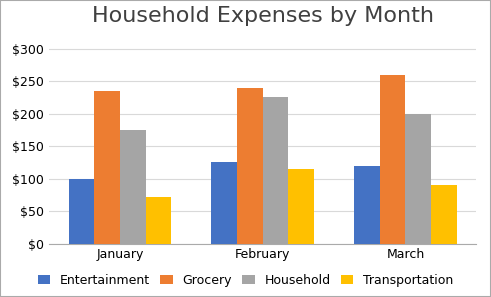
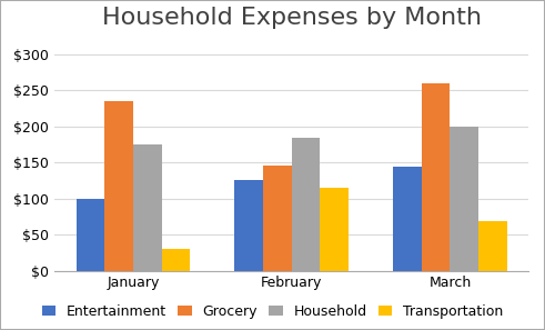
Transportation/January: $72 -> $30
Grocery/February: $240 -> $146
Household/February: $225 -> $184
Entertainment/March: $120 -> $144
Transportation/March: $90 -> $68
